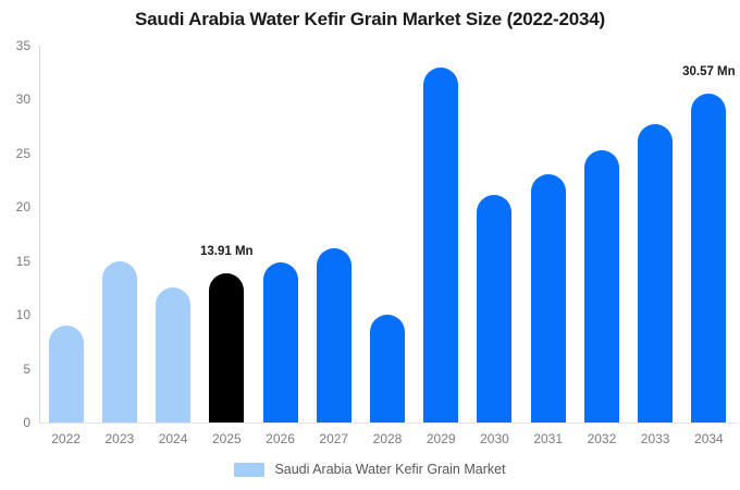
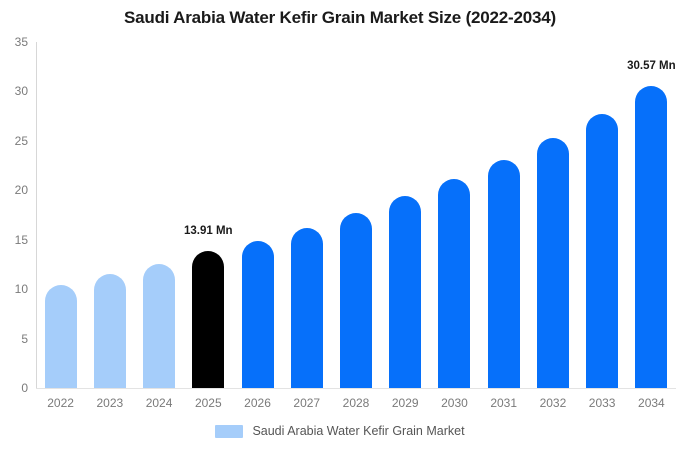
2022: 9 -> 10
2023: 15 -> 12
2028: 10 -> 18
2029: 33 -> 19
